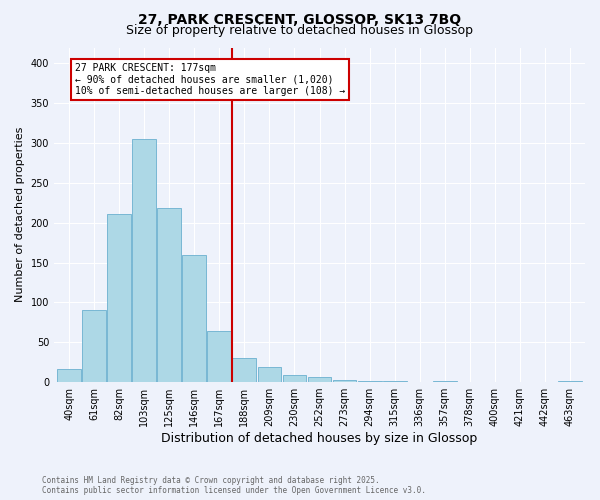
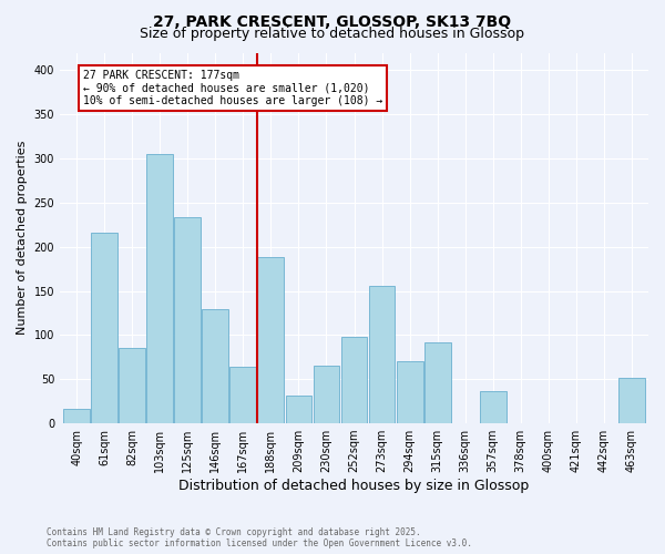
61sqm: 91 -> 216
82sqm: 211 -> 86
125sqm: 218 -> 234
146sqm: 160 -> 130
188sqm: 30 -> 188
209sqm: 19 -> 32
230sqm: 9 -> 66
252sqm: 6 -> 98
273sqm: 3 -> 156
294sqm: 1 -> 70
315sqm: 1 -> 92
357sqm: 1 -> 36
463sqm: 1 -> 52
